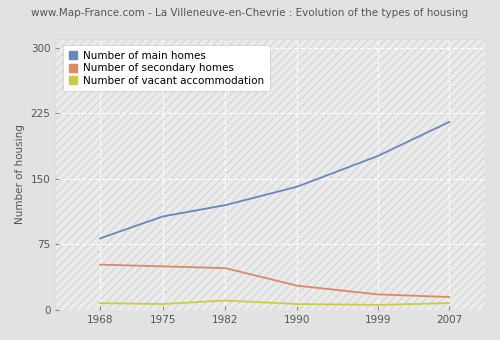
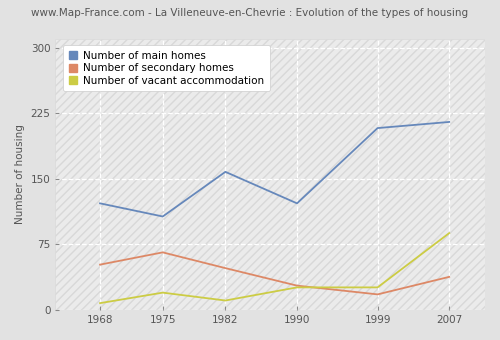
Number of main homes/1968: 82 -> 122
Number of secondary homes/1975: 50 -> 66
Number of vacant accommodation/1975: 7 -> 20
Number of main homes/1982: 120 -> 158
Number of main homes/1990: 141 -> 122
Number of vacant accommodation/1990: 7 -> 26
Number of main homes/1999: 176 -> 208
Number of vacant accommodation/1999: 6 -> 26
Number of secondary homes/2007: 15 -> 38
Number of vacant accommodation/2007: 8 -> 88
